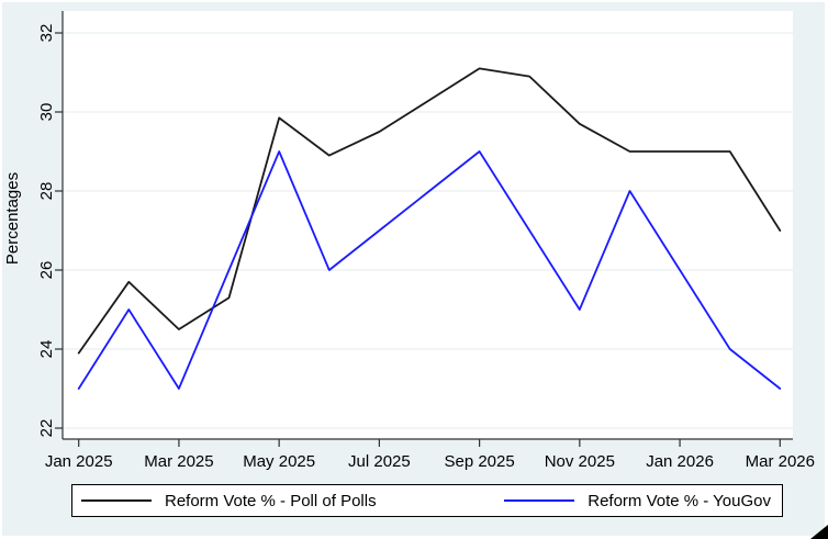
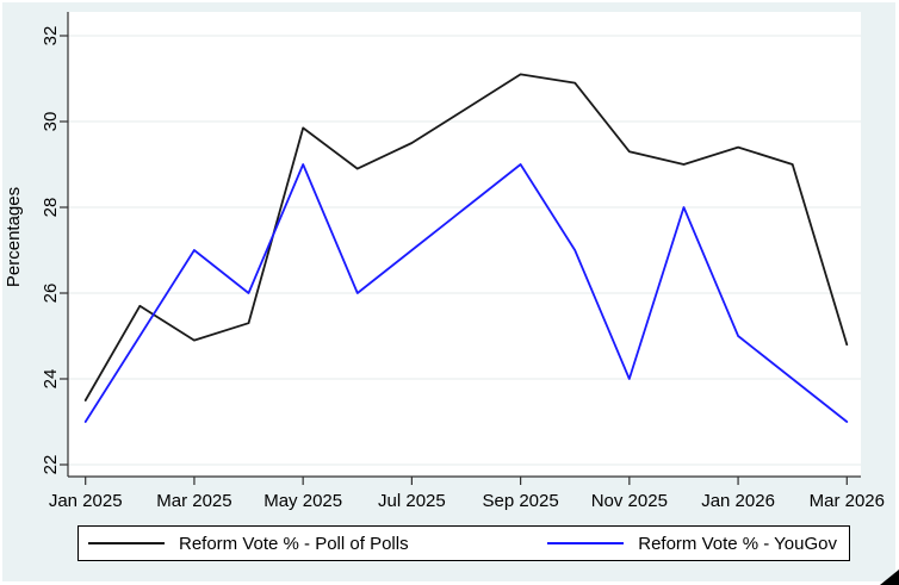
Reform Vote % - Poll of Polls/Jan 2025: 23.9 -> 23.5
Reform Vote % - Poll of Polls/Mar 2025: 24.5 -> 24.9
Reform Vote % - YouGov/Mar 2025: 23 -> 27
Reform Vote % - Poll of Polls/Nov 2025: 29.7 -> 29.3
Reform Vote % - YouGov/Nov 2025: 25 -> 24
Reform Vote % - Poll of Polls/Jan 2026: 29.0 -> 29.4
Reform Vote % - YouGov/Jan 2026: 26 -> 25
Reform Vote % - Poll of Polls/Mar 2026: 27.0 -> 24.8
